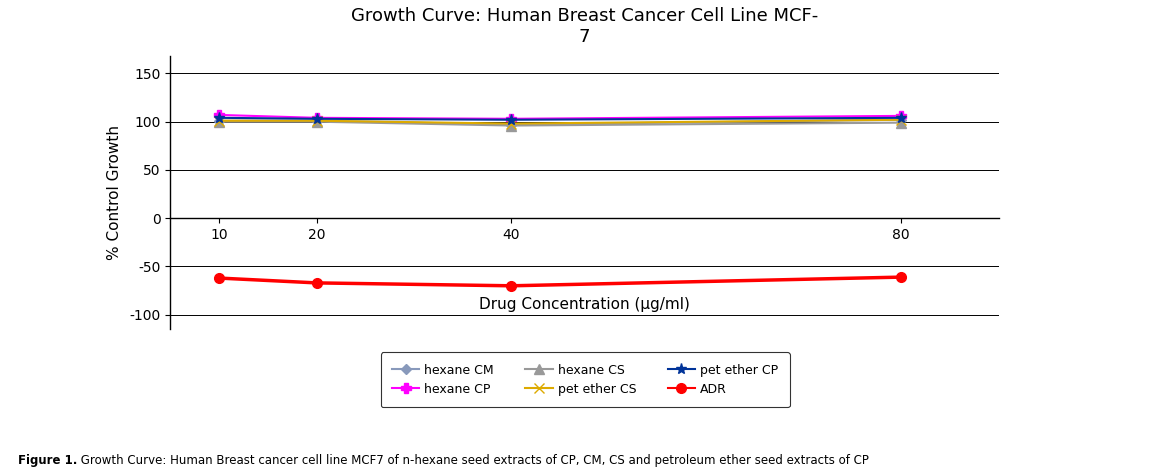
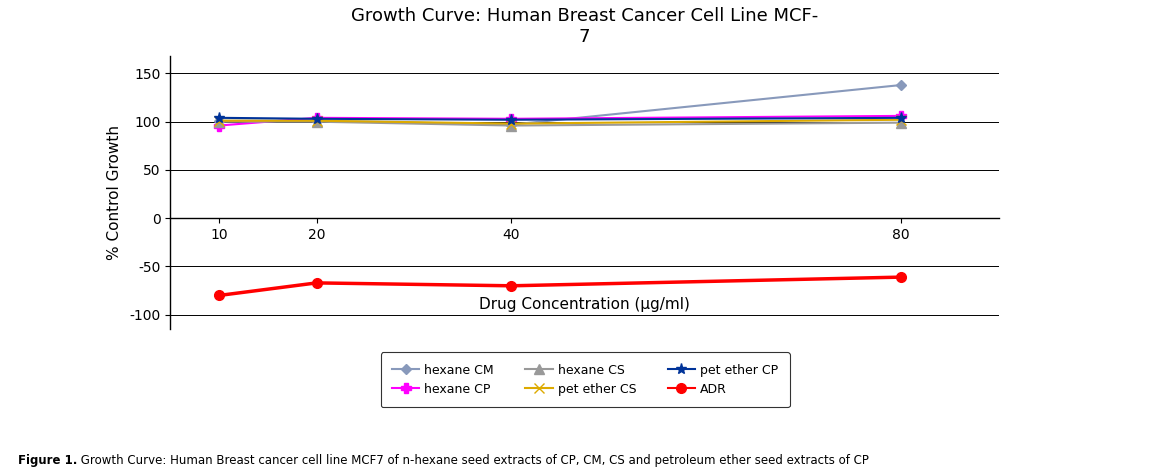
hexane CP/10: 107 -> 96
ADR/10: -62 -> -80
hexane CM/80: 102 -> 138
